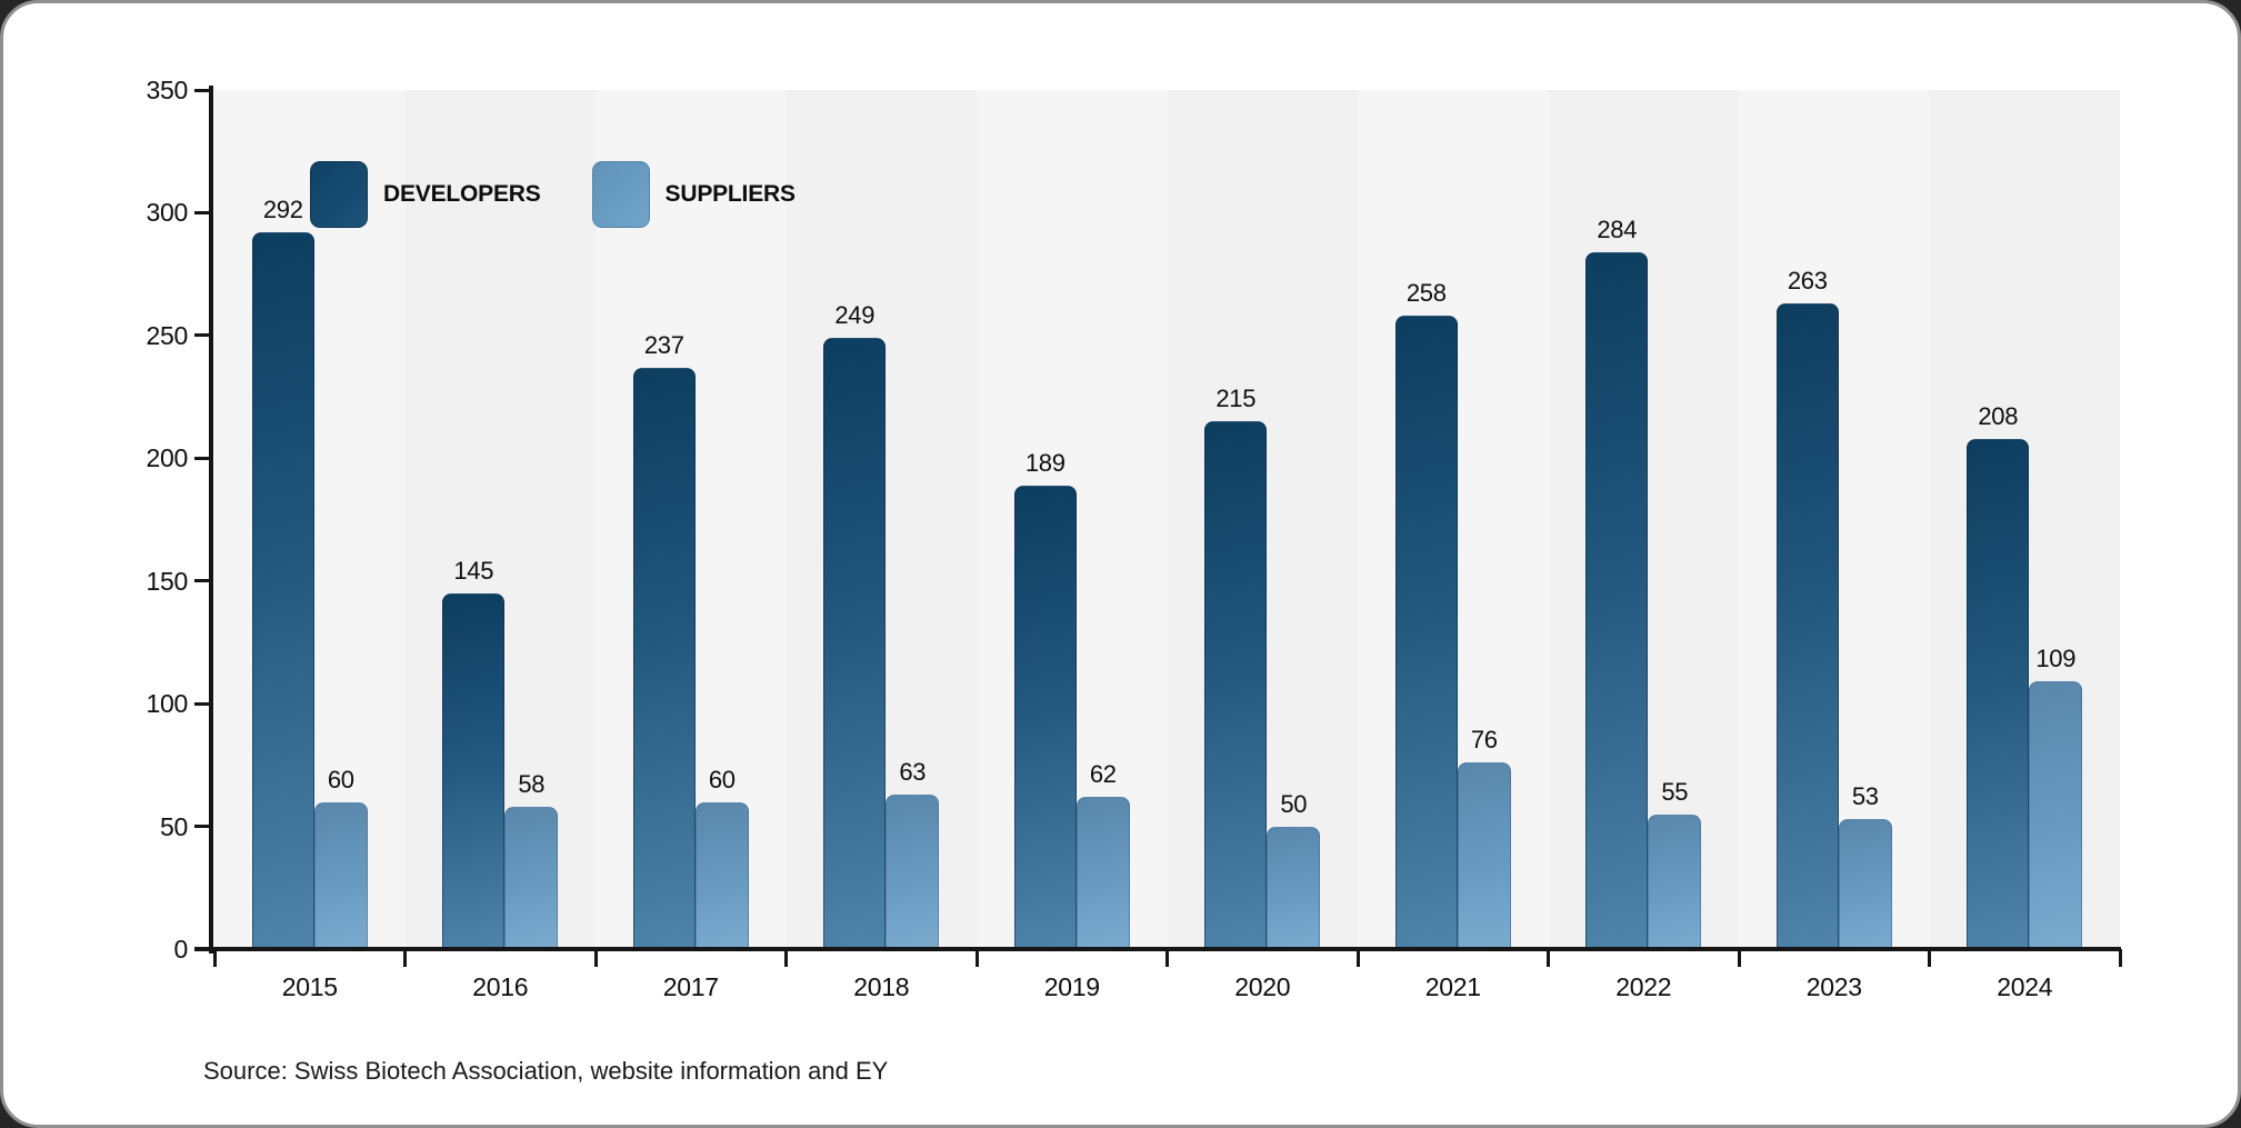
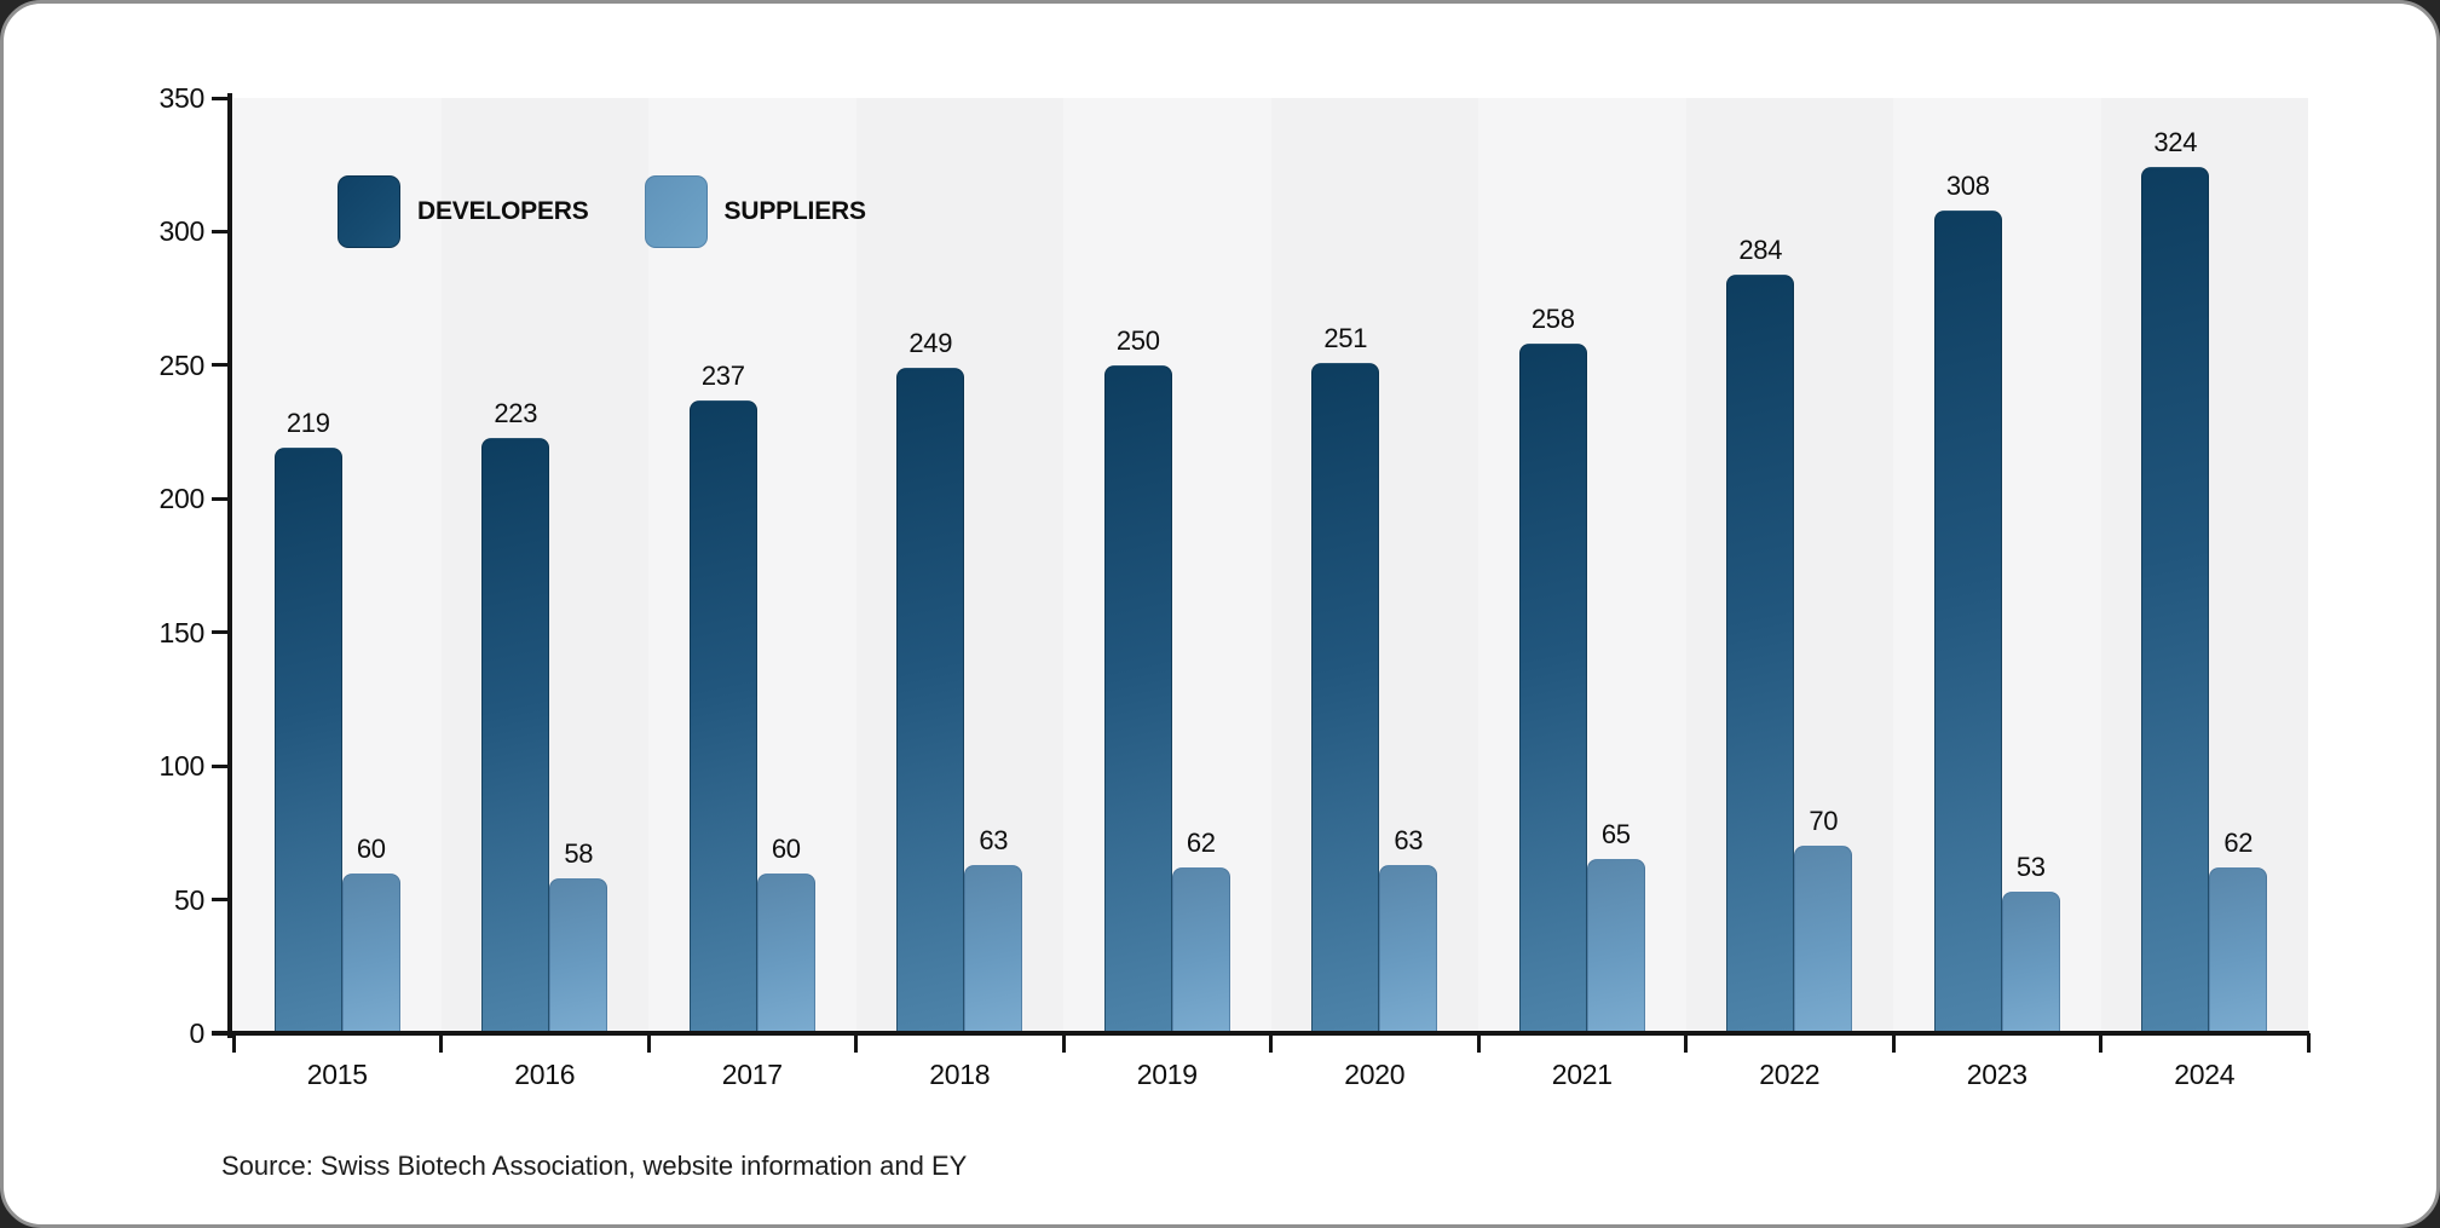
DEVELOPERS/2015: 292 -> 219
DEVELOPERS/2016: 145 -> 223
DEVELOPERS/2019: 189 -> 250
DEVELOPERS/2020: 215 -> 251
SUPPLIERS/2020: 50 -> 63
SUPPLIERS/2021: 76 -> 65
SUPPLIERS/2022: 55 -> 70
DEVELOPERS/2023: 263 -> 308
DEVELOPERS/2024: 208 -> 324
SUPPLIERS/2024: 109 -> 62
